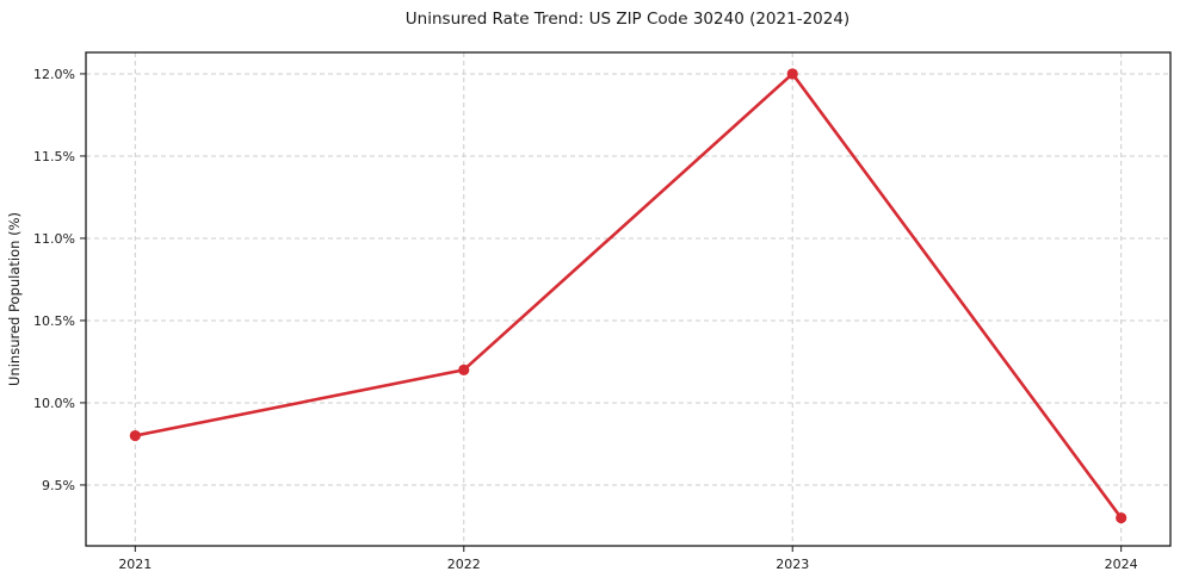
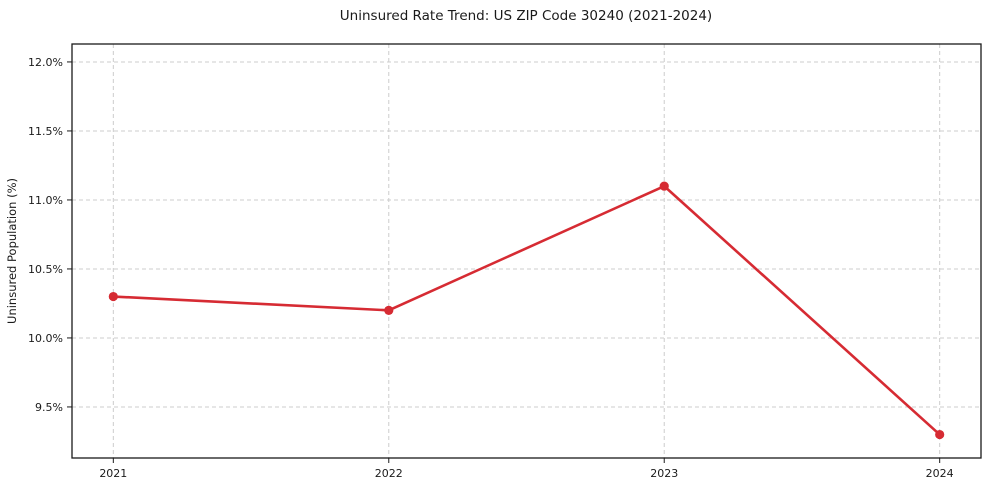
2021: 9.8% -> 10.3%
2023: 12.0% -> 11.1%
